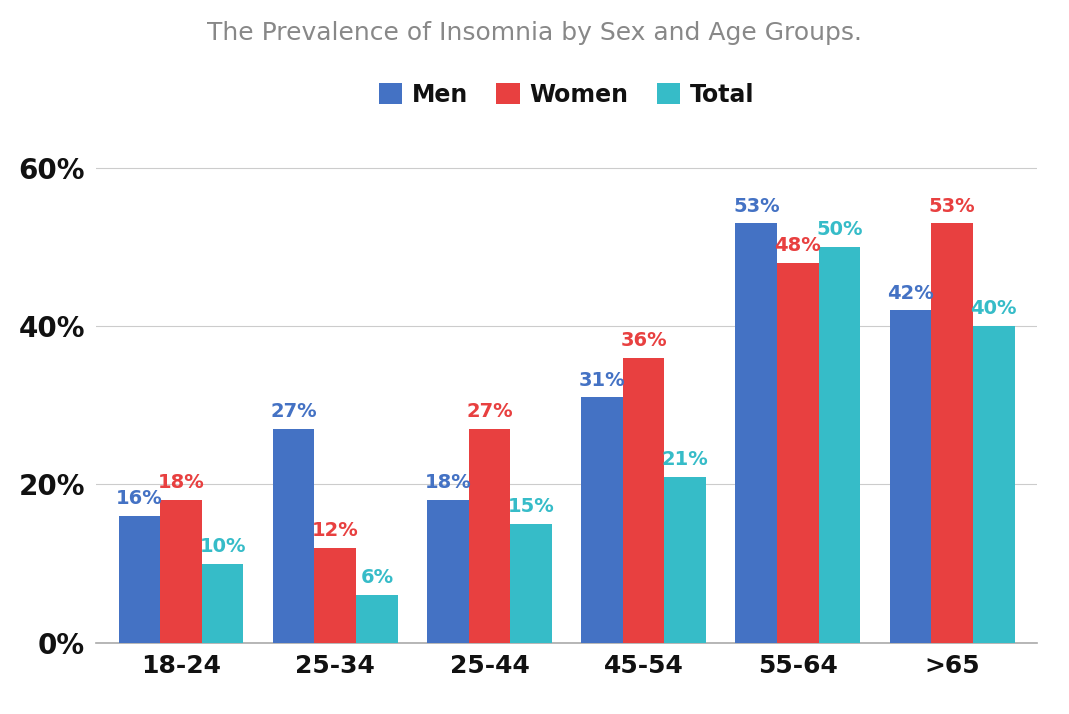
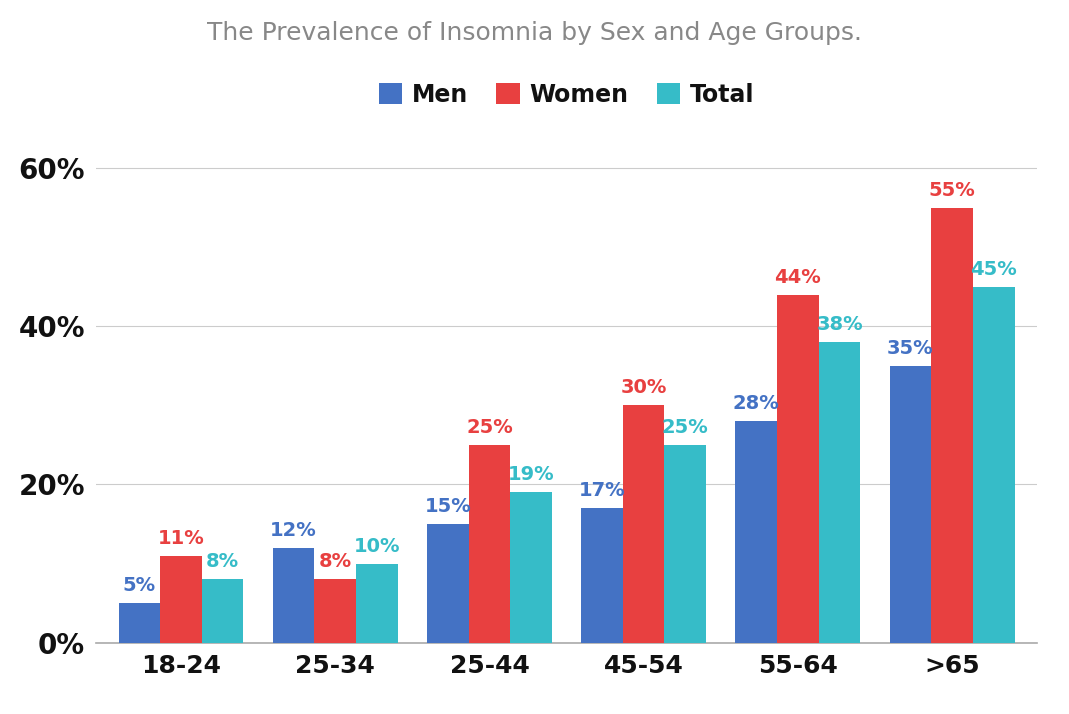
Men/18-24: 16% -> 5%
Women/18-24: 18% -> 11%
Total/18-24: 10% -> 8%
Men/25-34: 27% -> 12%
Women/25-34: 12% -> 8%
Total/25-34: 6% -> 10%
Men/25-44: 18% -> 15%
Women/25-44: 27% -> 25%
Total/25-44: 15% -> 19%
Men/45-54: 31% -> 17%
Women/45-54: 36% -> 30%
Total/45-54: 21% -> 25%
Men/55-64: 53% -> 28%
Women/55-64: 48% -> 44%
Total/55-64: 50% -> 38%
Men/>65: 42% -> 35%
Women/>65: 53% -> 55%
Total/>65: 40% -> 45%
